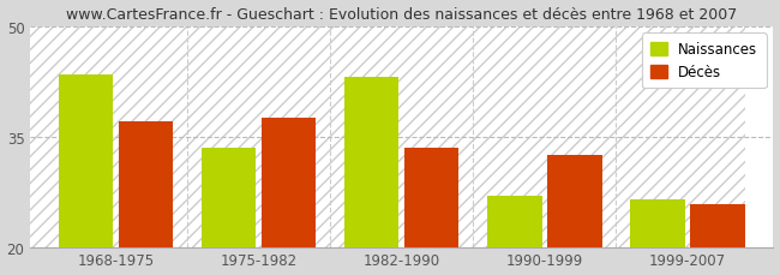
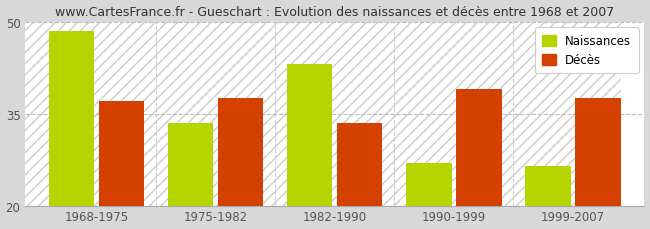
Naissances/1968-1975: 43.4 -> 48.5
Décès/1990-1999: 32.4 -> 39.0
Décès/1999-2007: 25.8 -> 37.5
